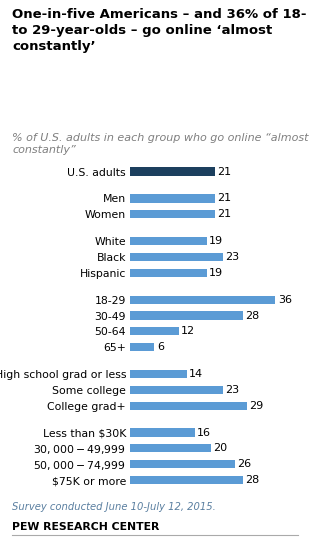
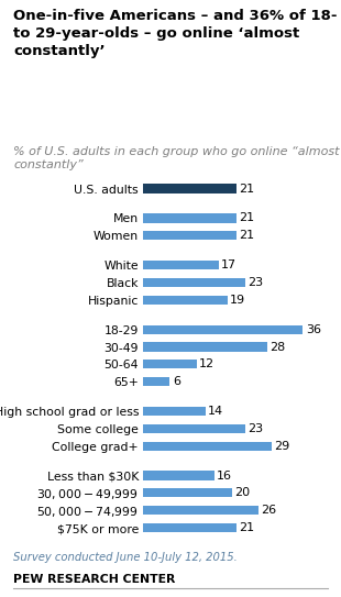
White: 19 -> 17
$75K or more: 28 -> 21
